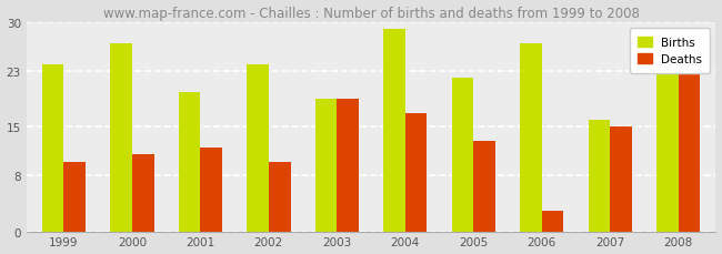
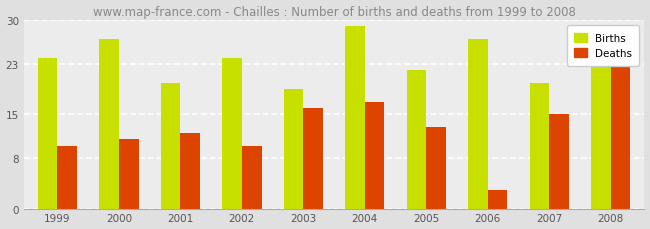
Deaths/2003: 19 -> 16
Births/2007: 16 -> 20
